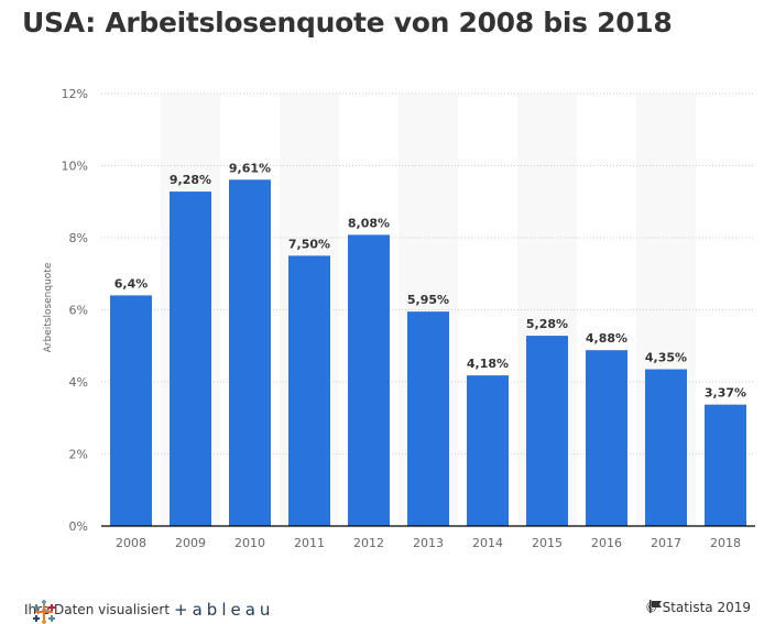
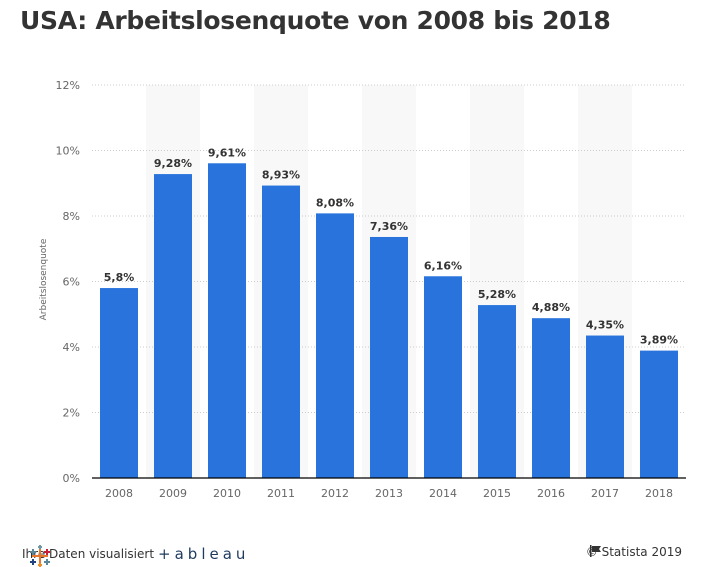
2008: 6,4% -> 5,8%
2011: 7,50% -> 8,93%
2013: 5,95% -> 7,36%
2014: 4,18% -> 6,16%
2018: 3,37% -> 3,89%
